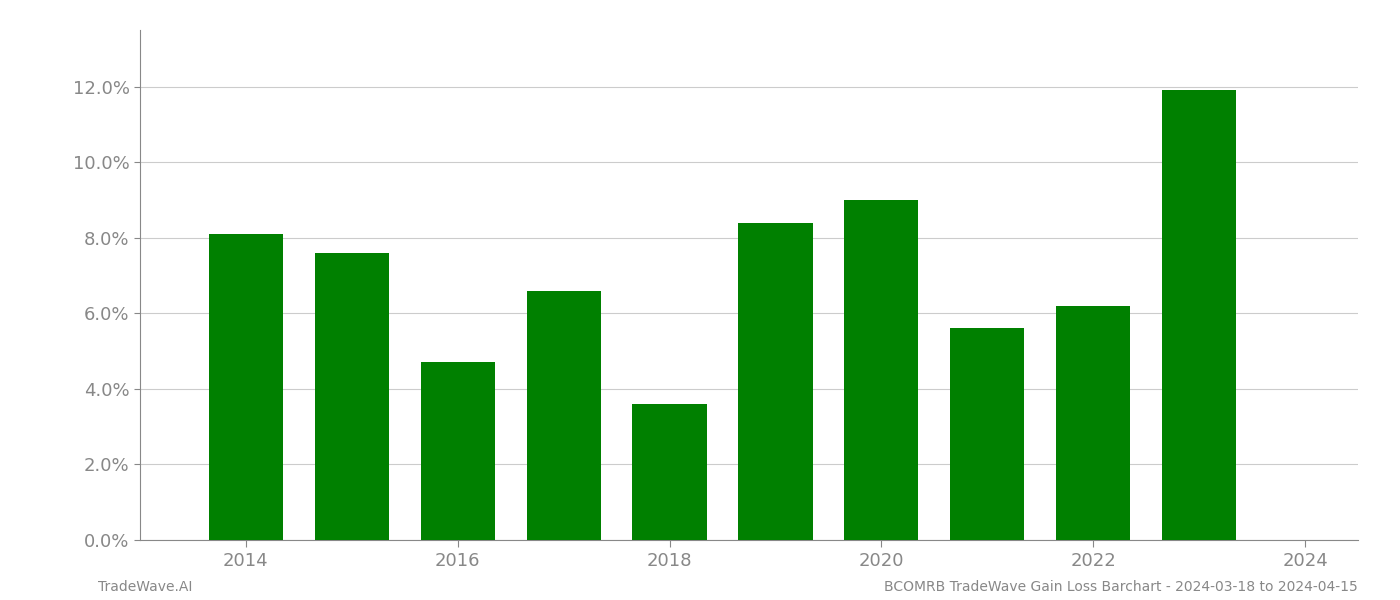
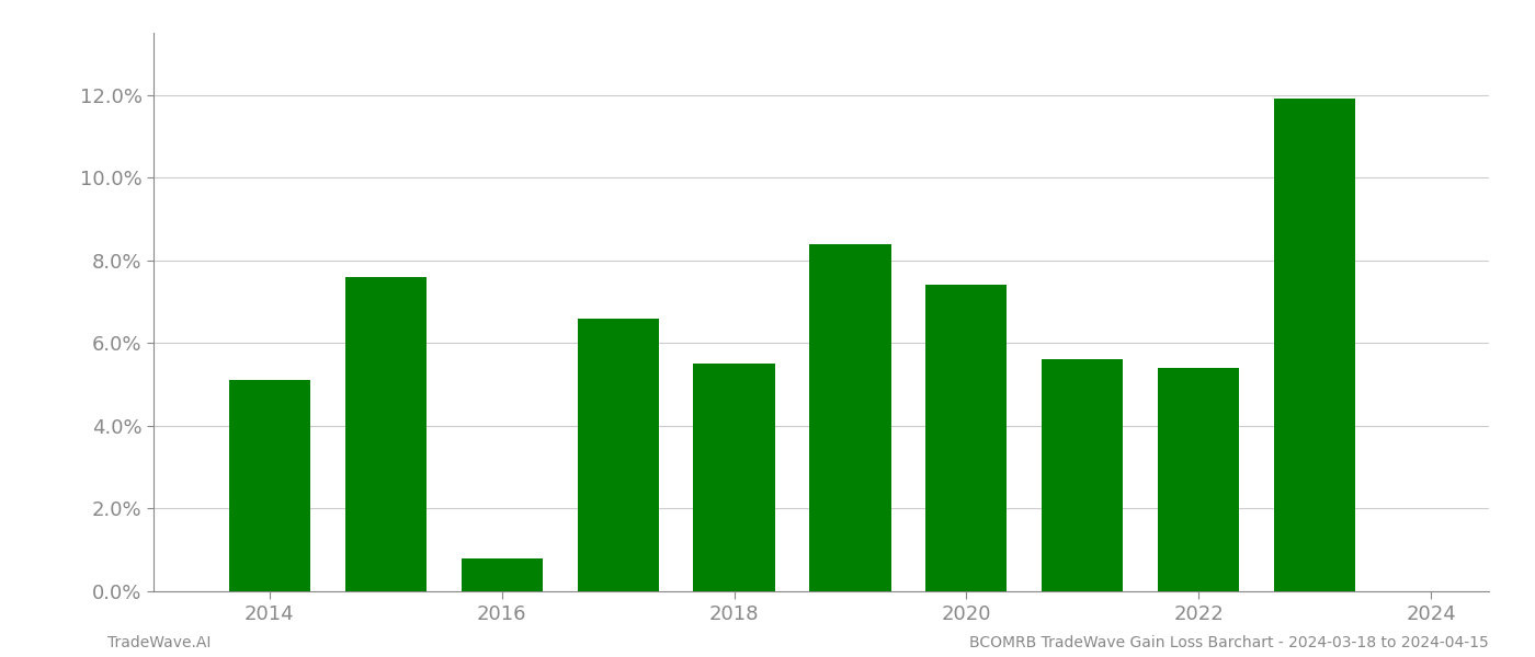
2014: 8.1% -> 5.1%
2016: 4.7% -> 0.8%
2018: 3.6% -> 5.5%
2020: 9.0% -> 7.4%
2022: 6.2% -> 5.4%
